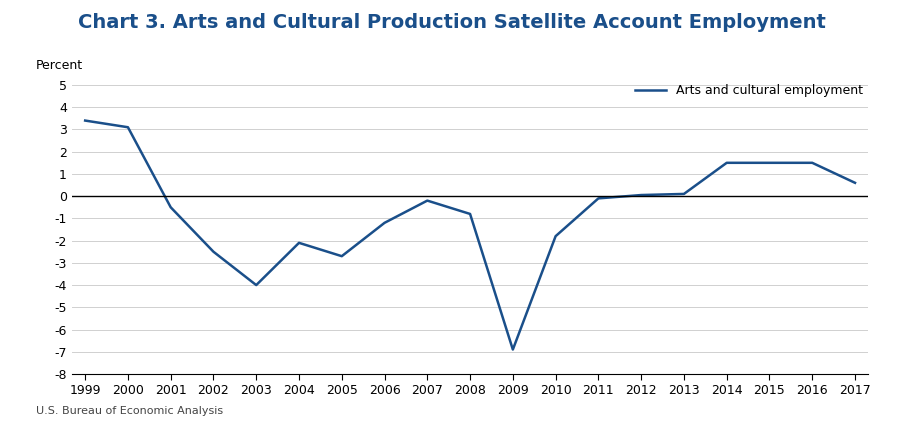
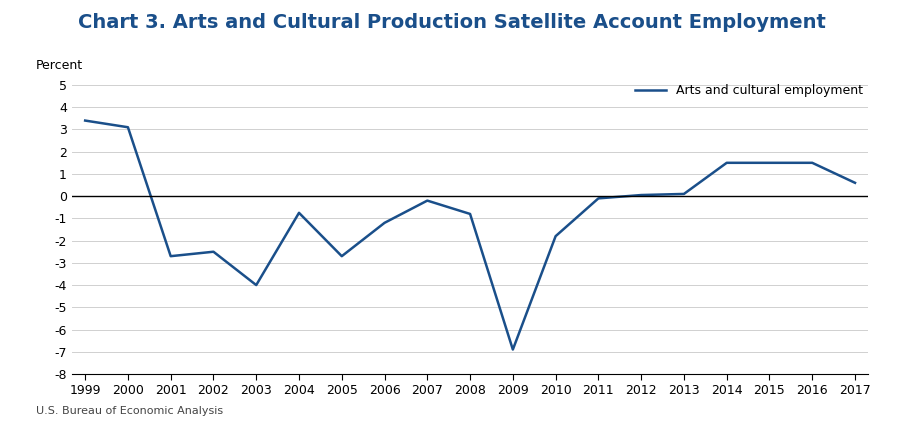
2001: -0.50 -> -2.70
2004: -2.10 -> -0.75
